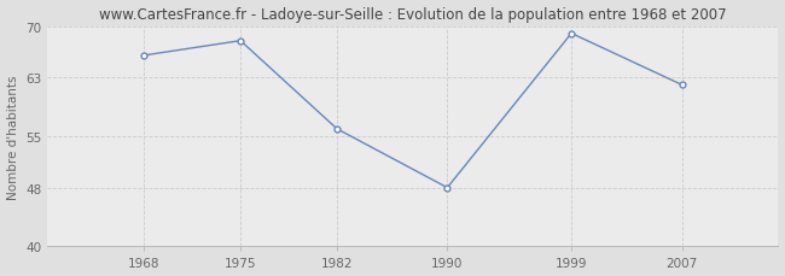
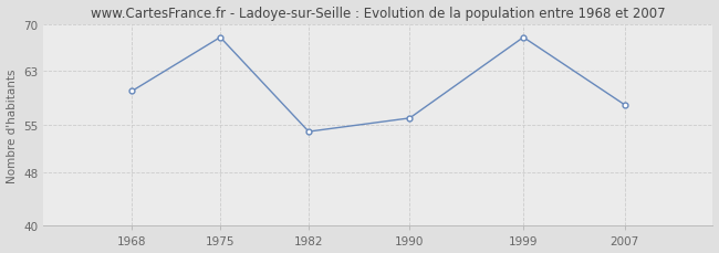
1968: 66 -> 60
1982: 56 -> 54
1990: 48 -> 56
1999: 69 -> 68
2007: 62 -> 58
